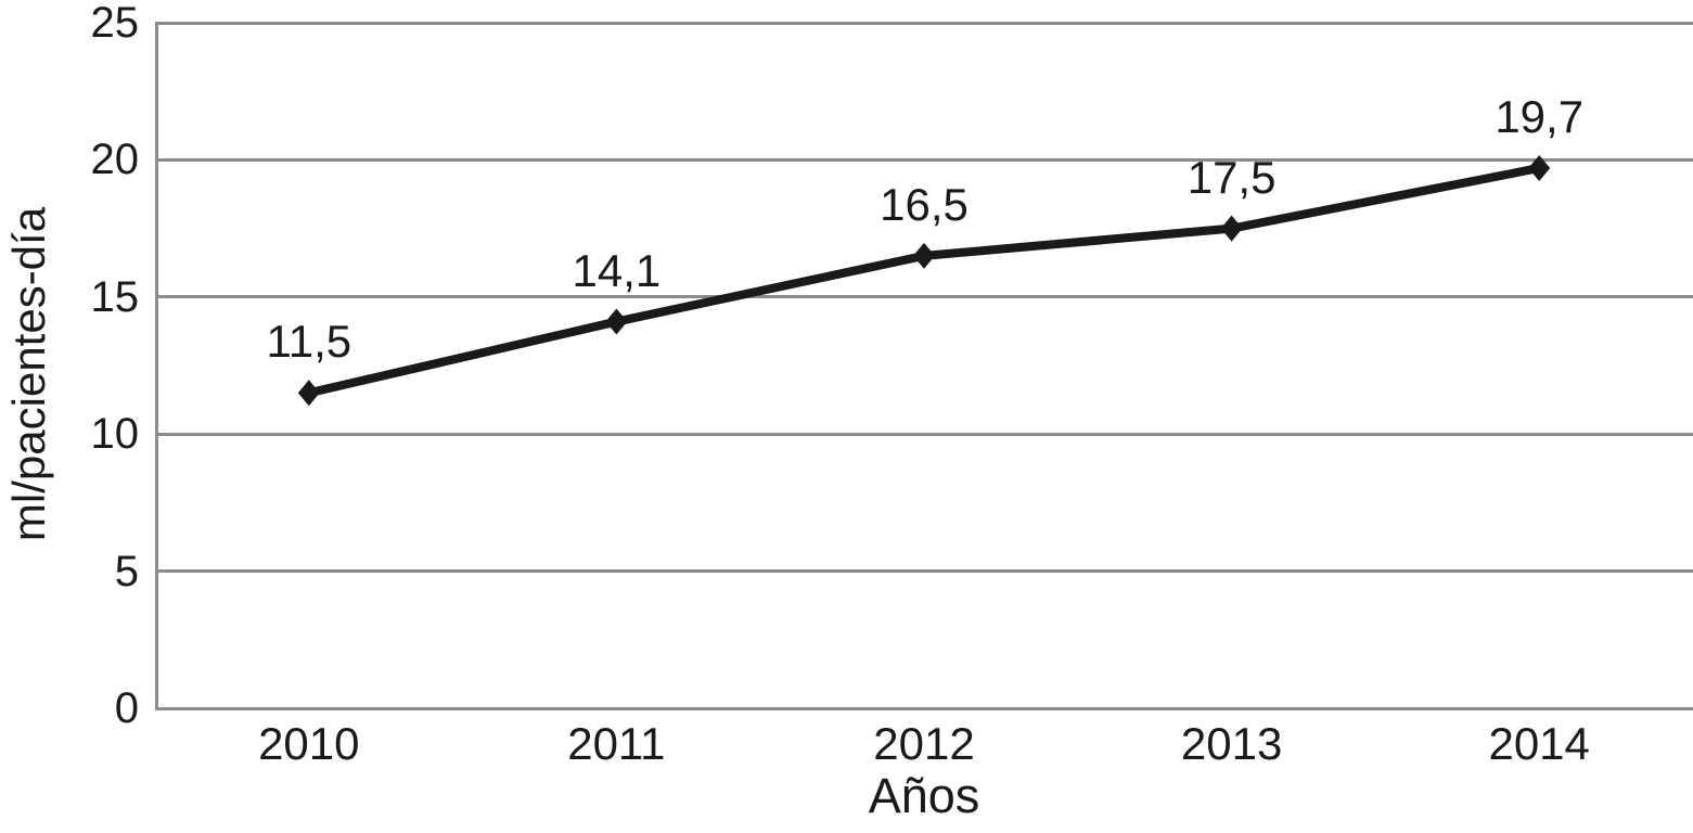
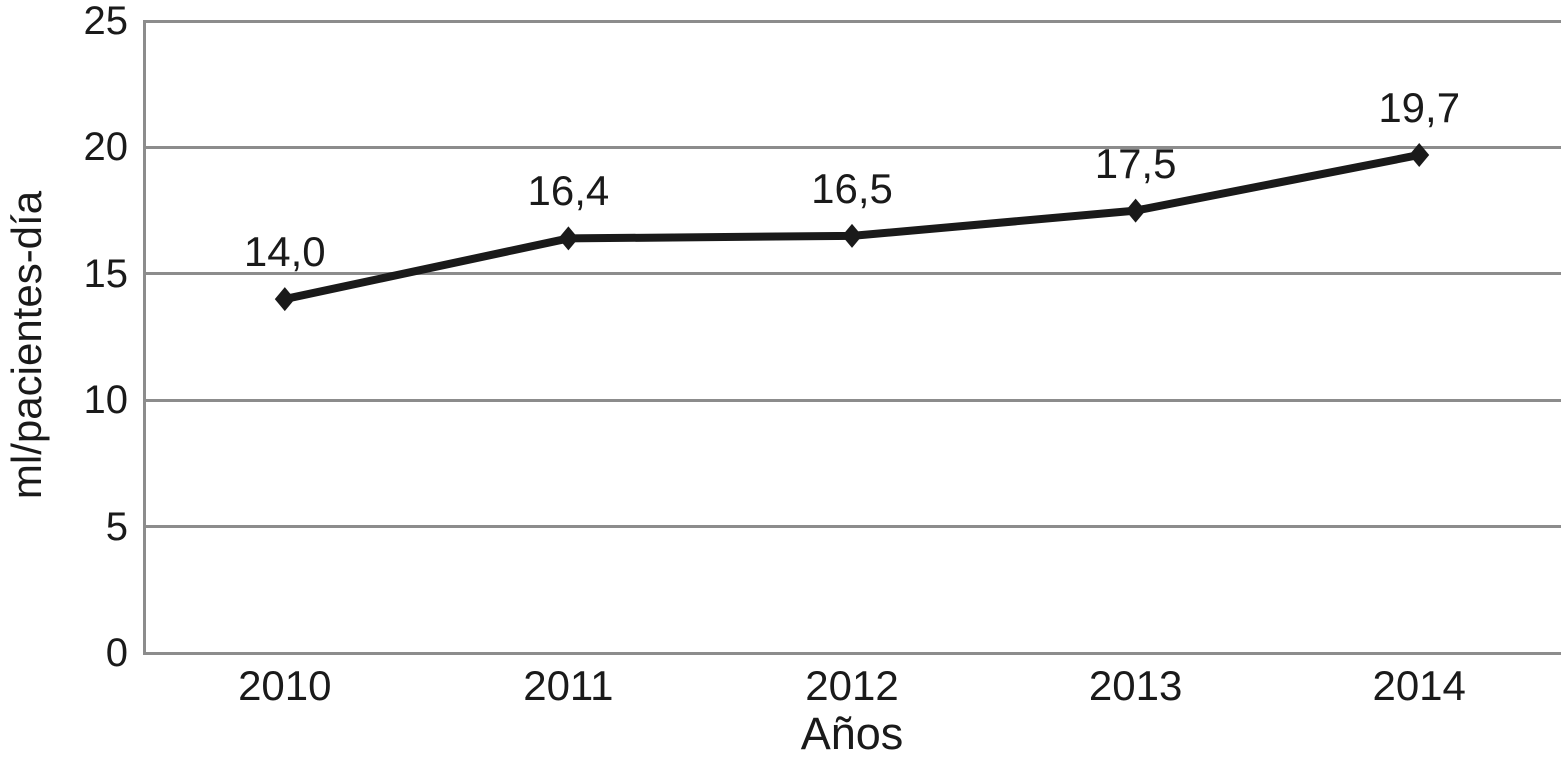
2010: 11,5 -> 14,0
2011: 14,1 -> 16,4
